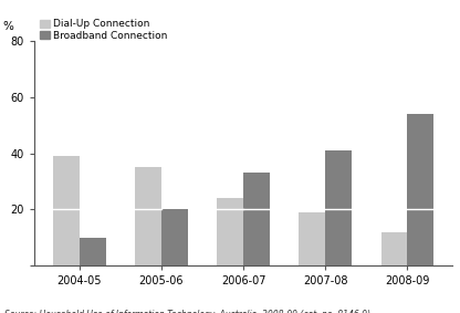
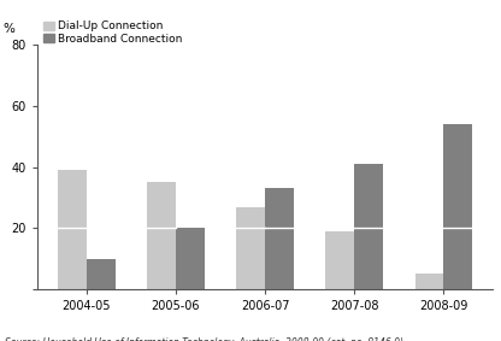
Dial-Up Connection/2006-07: 24 -> 27
Dial-Up Connection/2008-09: 12 -> 5
